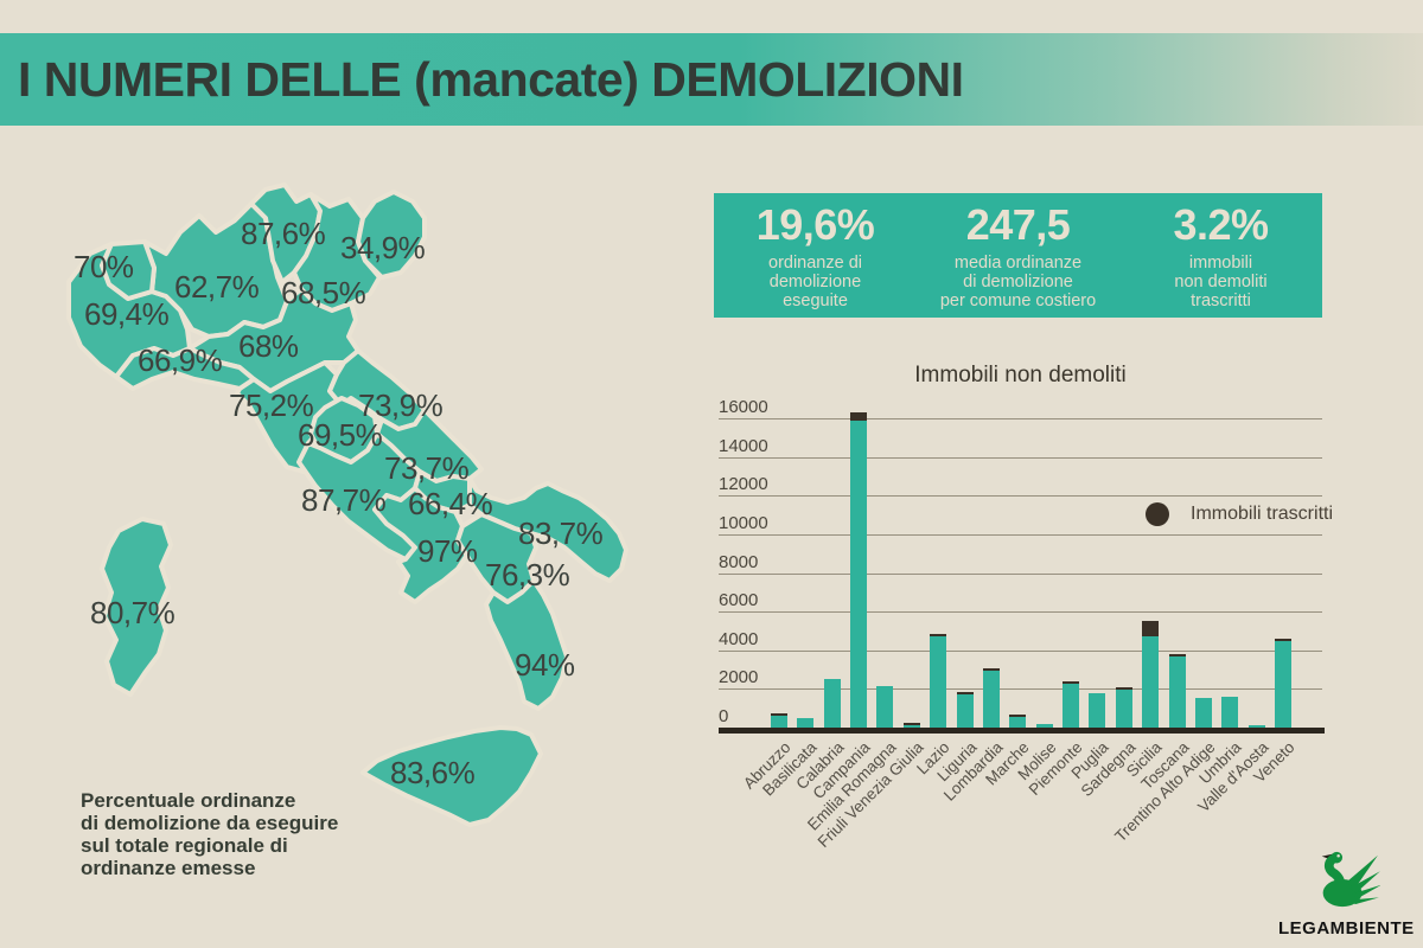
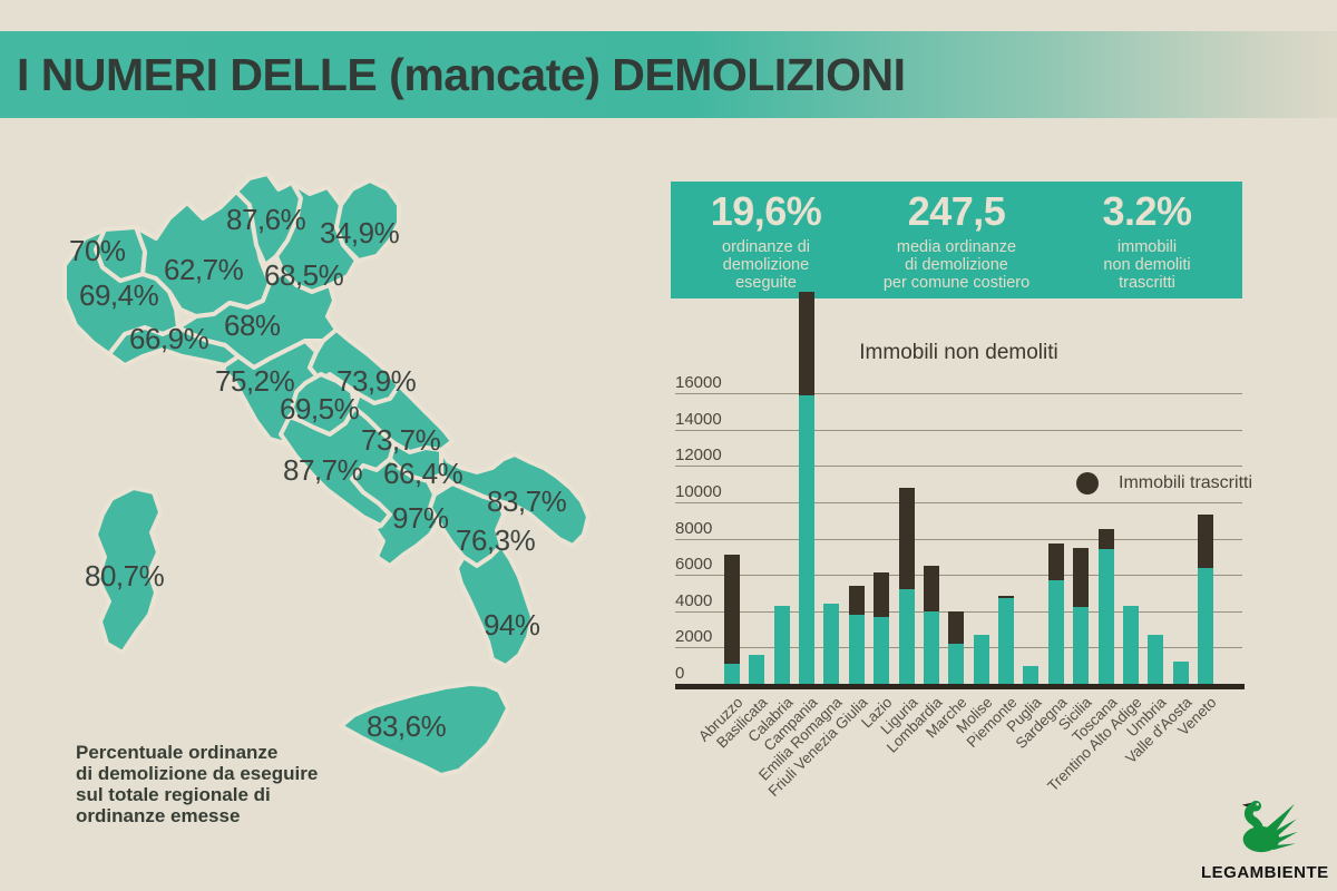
Immobili non demoliti/Abruzzo: 600 -> 1100
Immobili trascritti/Abruzzo: 100 -> 6000
Immobili non demoliti/Basilicata: 500 -> 1600
Immobili non demoliti/Calabria: 2500 -> 4300
Immobili trascritti/Campania: 400 -> 5700
Immobili non demoliti/Emilia Romagna: 2200 -> 4400
Immobili non demoliti/Friuli Venezia Giulia: 200 -> 3800
Immobili trascritti/Friuli Venezia Giulia: 100 -> 1600
Immobili non demoliti/Lazio: 4800 -> 3700
Immobili trascritti/Lazio: 100 -> 2400
Immobili non demoliti/Liguria: 1700 -> 5200
Immobili trascritti/Liguria: 100 -> 5600
Immobili non demoliti/Lombardia: 3000 -> 4000
Immobili trascritti/Lombardia: 100 -> 2500
Immobili non demoliti/Marche: 600 -> 2200
Immobili trascritti/Marche: 100 -> 1800
Immobili non demoliti/Molise: 200 -> 2700
Immobili non demoliti/Piemonte: 2200 -> 4700
Immobili non demoliti/Puglia: 1800 -> 1000
Immobili non demoliti/Sardegna: 2000 -> 5700
Immobili trascritti/Sardegna: 100 -> 2000
Immobili non demoliti/Sicilia: 4700 -> 4200
Immobili trascritti/Sicilia: 800 -> 3300
Immobili non demoliti/Toscana: 3600 -> 7400
Immobili trascritti/Toscana: 100 -> 1100
Immobili non demoliti/Trentino Alto Adige: 1600 -> 4300
Immobili non demoliti/Umbria: 1600 -> 2700
Immobili non demoliti/Valle d'Aosta: 100 -> 1200
Immobili non demoliti/Veneto: 4500 -> 6400
Immobili trascritti/Veneto: 100 -> 2900
